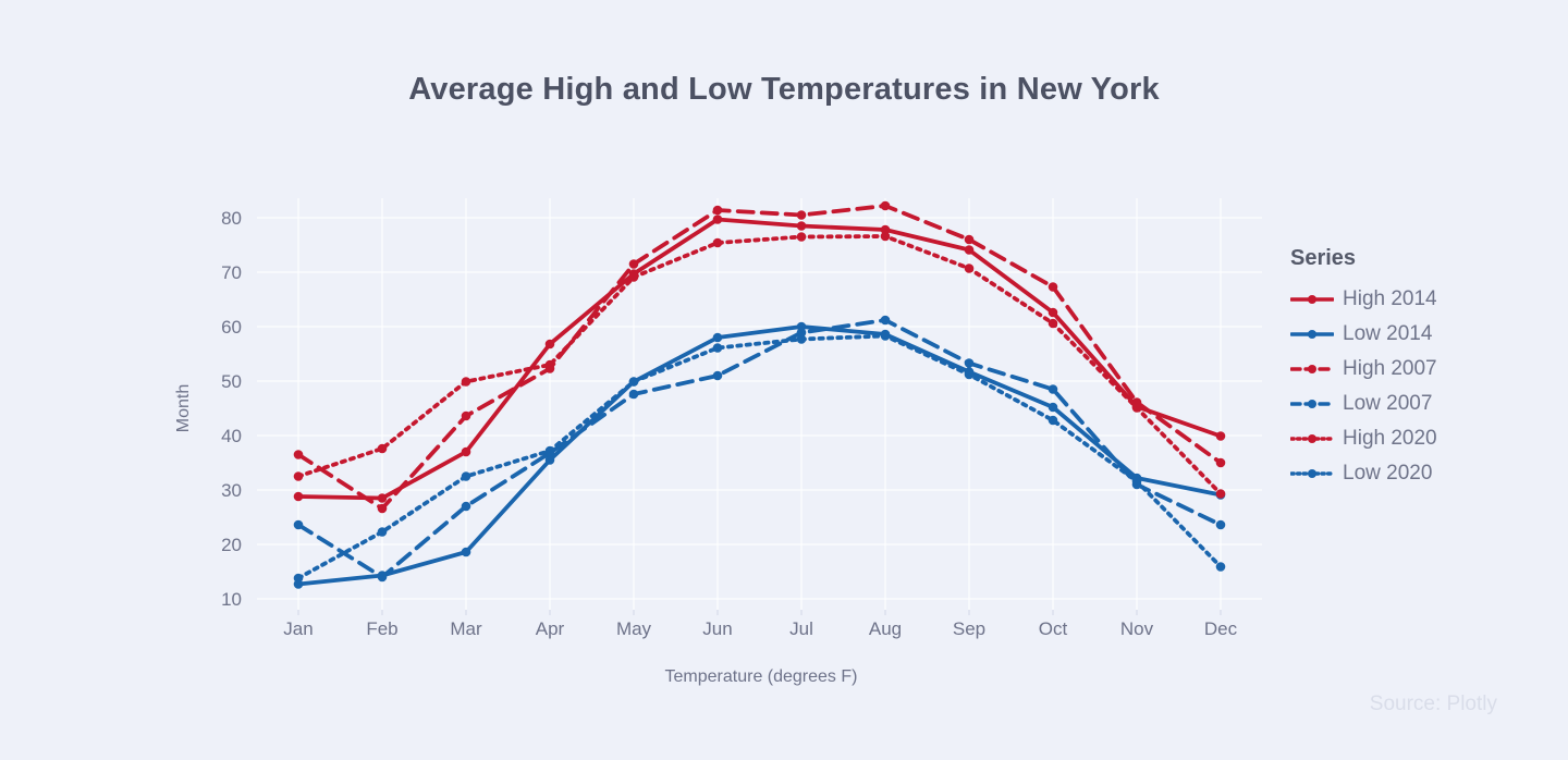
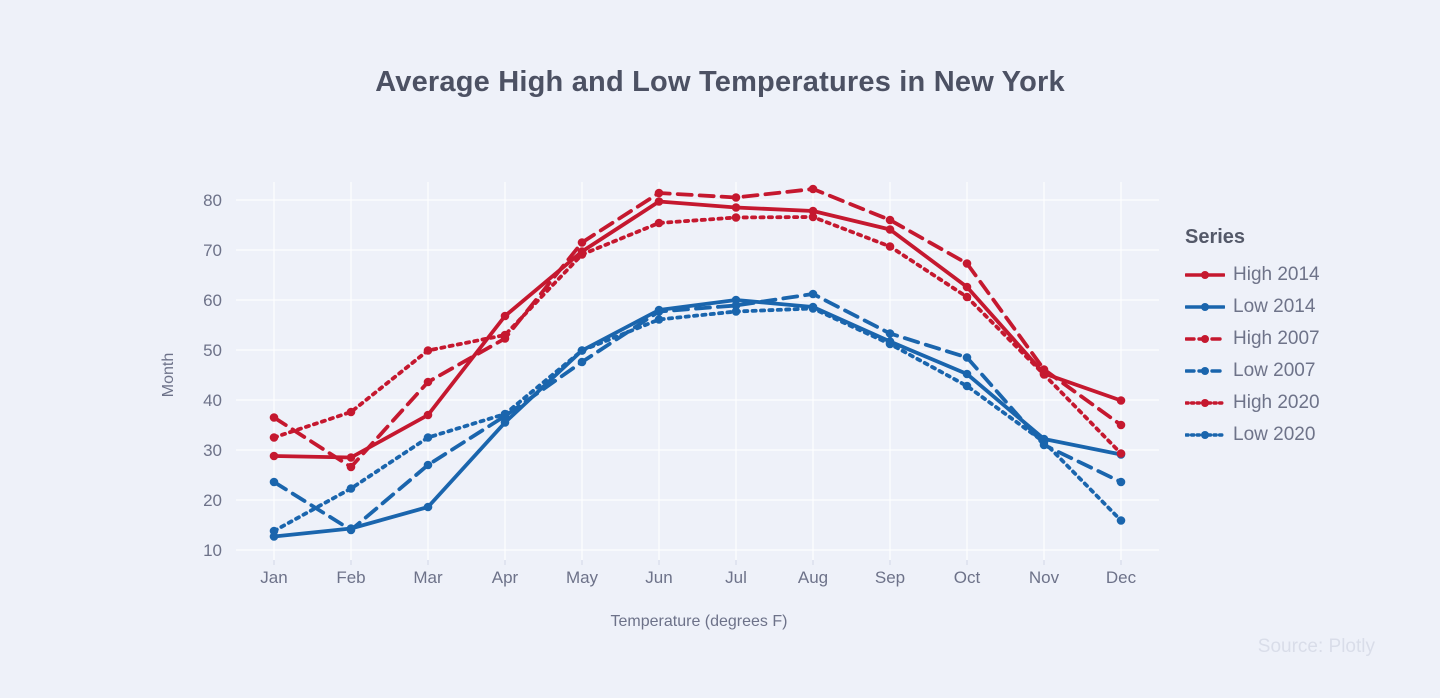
Low 2007/Jun: 51 -> 58
